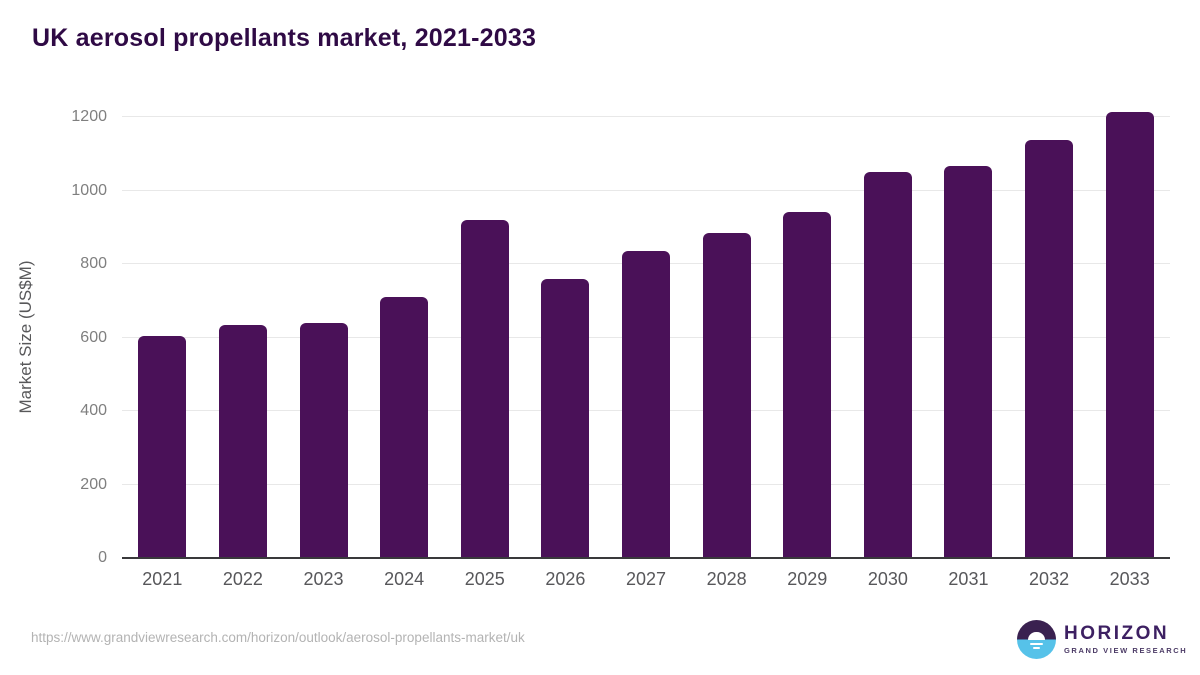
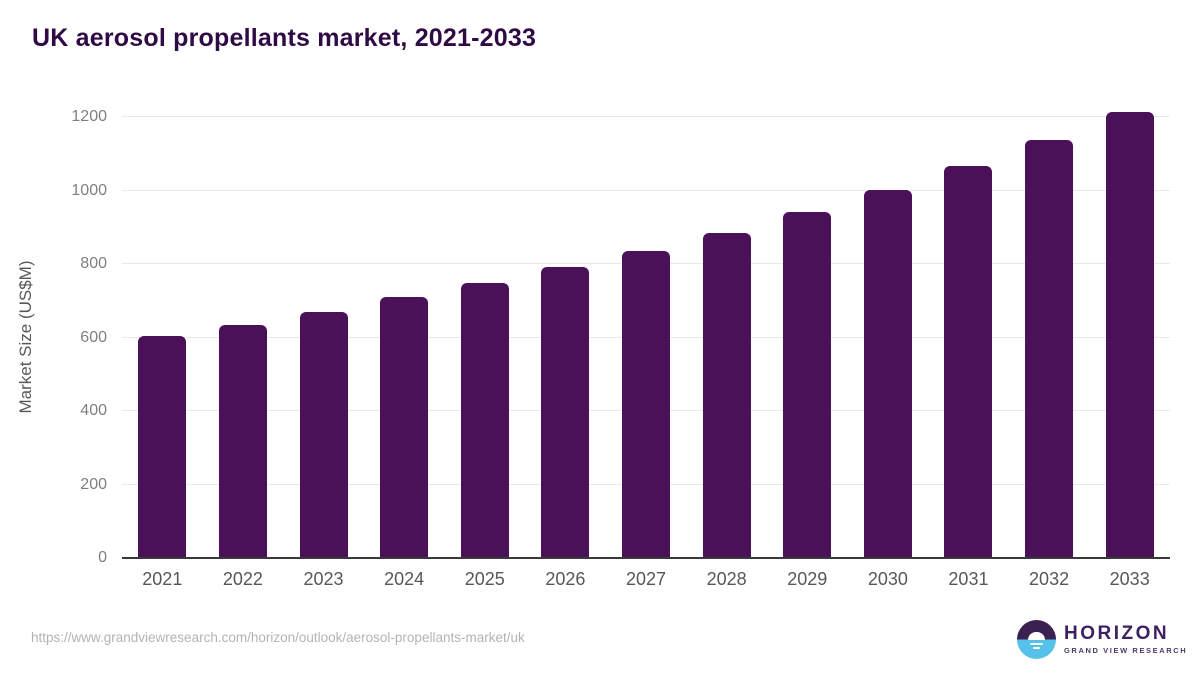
2023: 640 -> 670
2025: 920 -> 750
2026: 760 -> 790
2030: 1050 -> 1000
